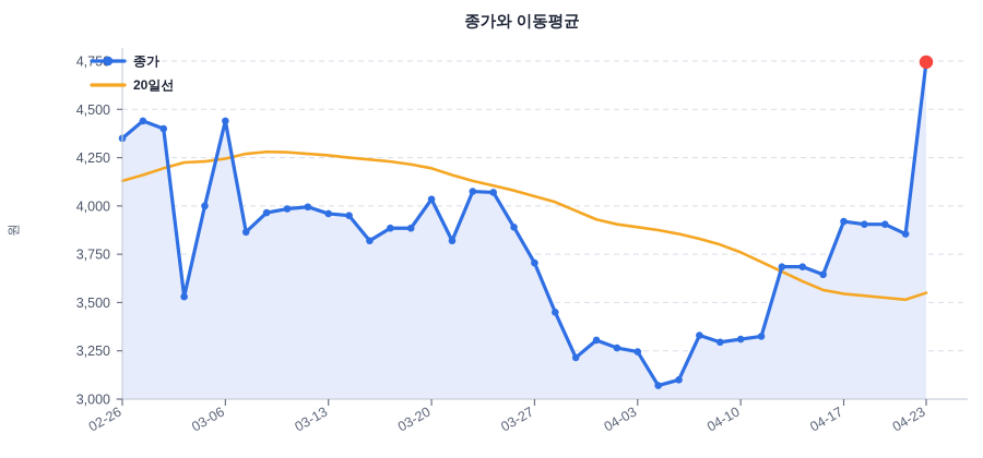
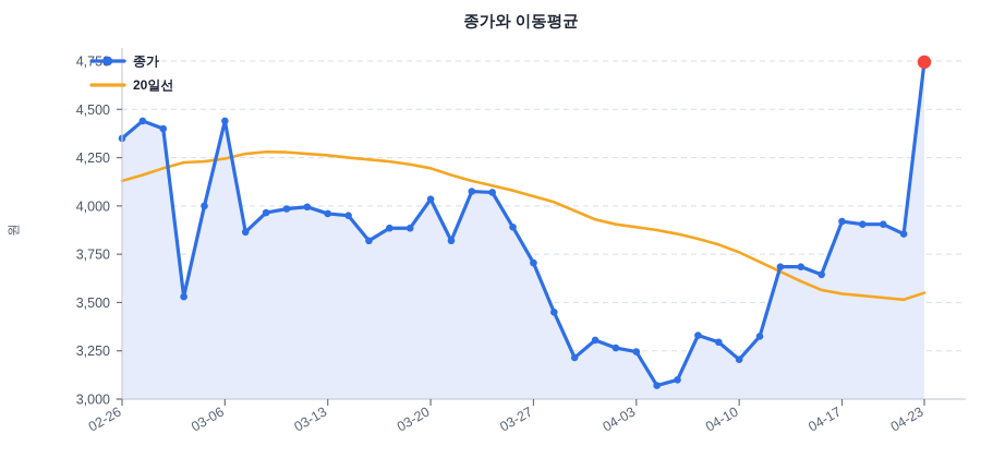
종가/04-10: 3310 -> 3200
